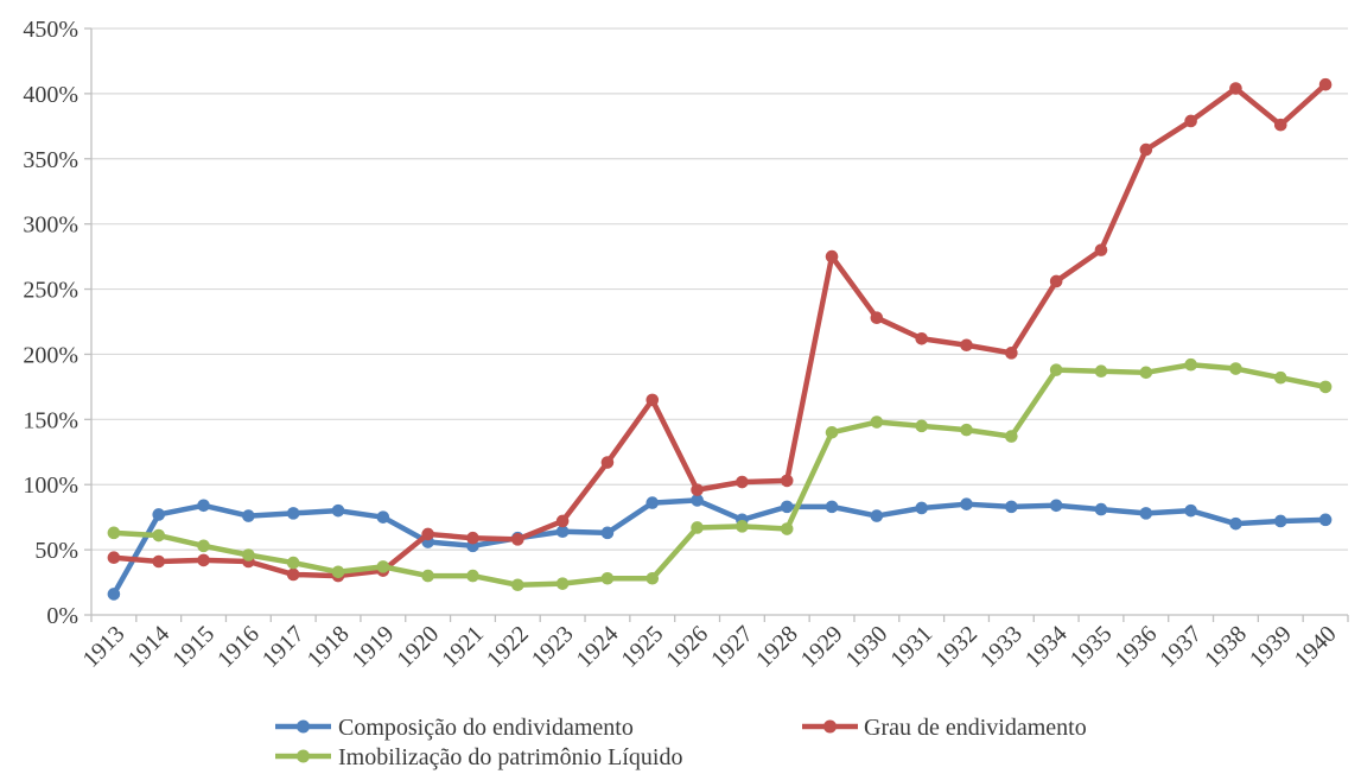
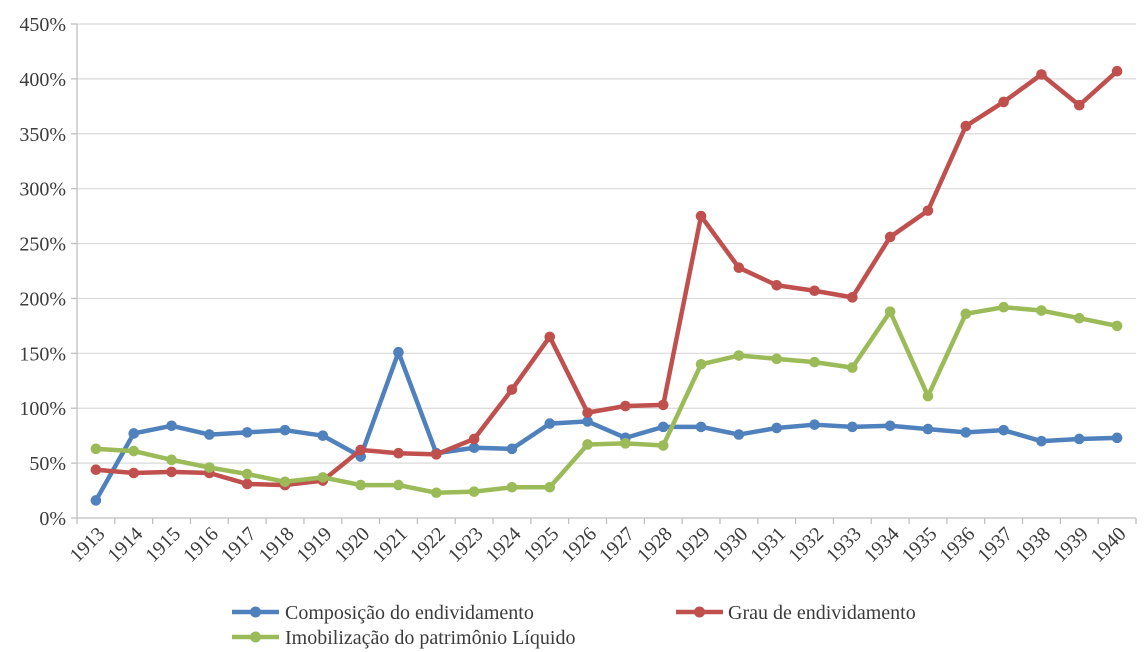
Composição do endividamento/1921: 53% -> 151%
Imobilização do patrimônio Líquido/1935: 187% -> 111%
